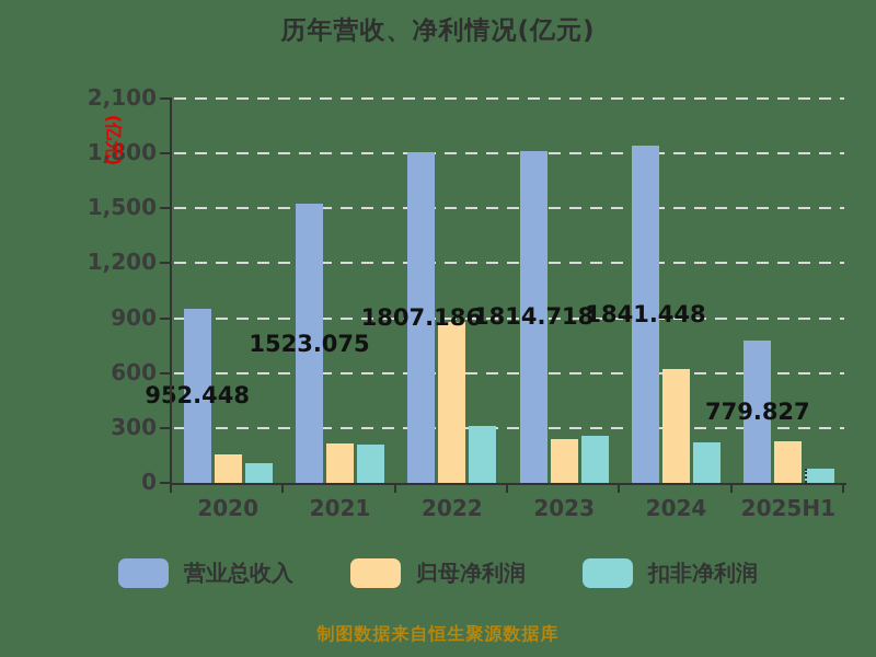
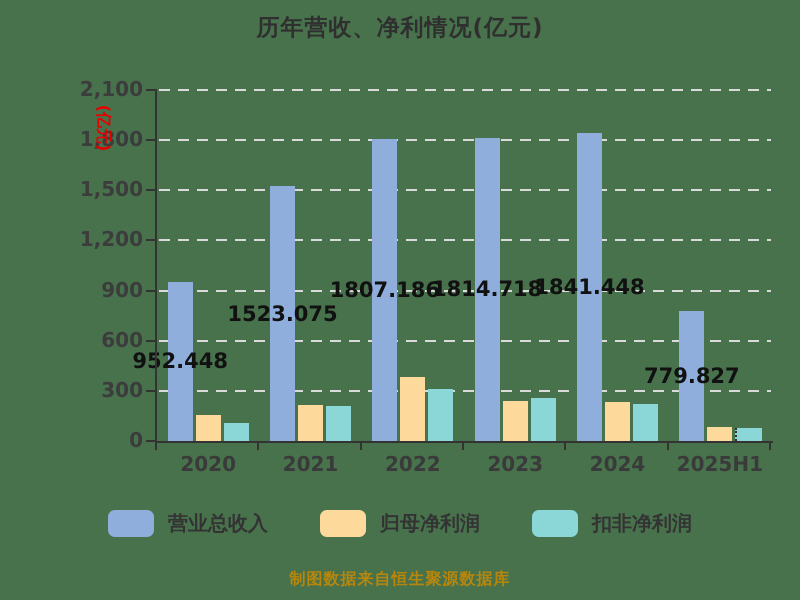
归母净利润/2022: 880 -> 380
归母净利润/2024: 620 -> 240
归母净利润/2025H1: 230 -> 80
